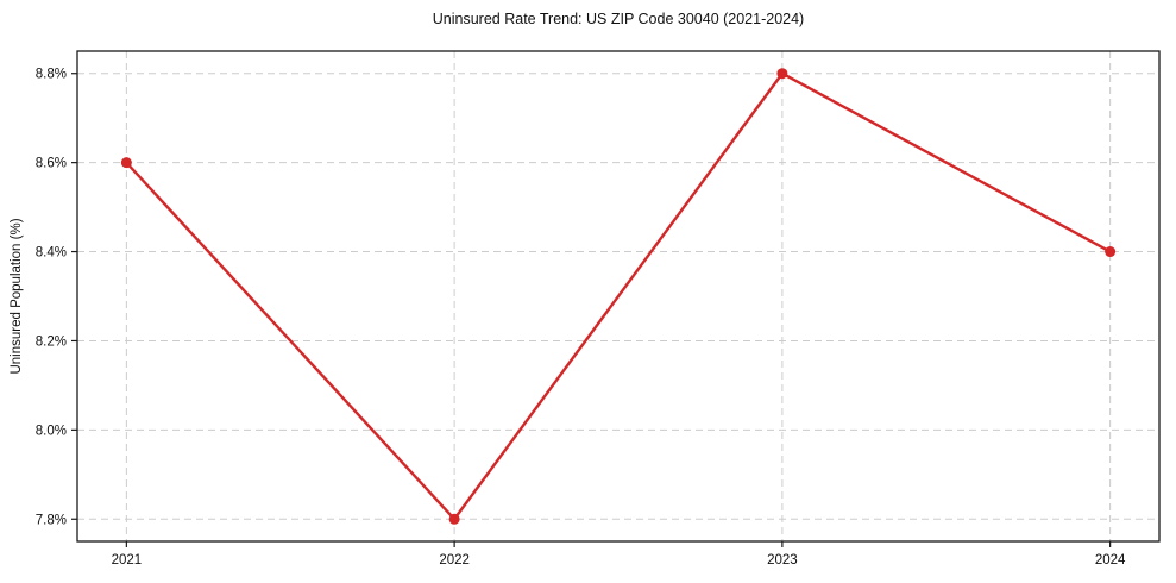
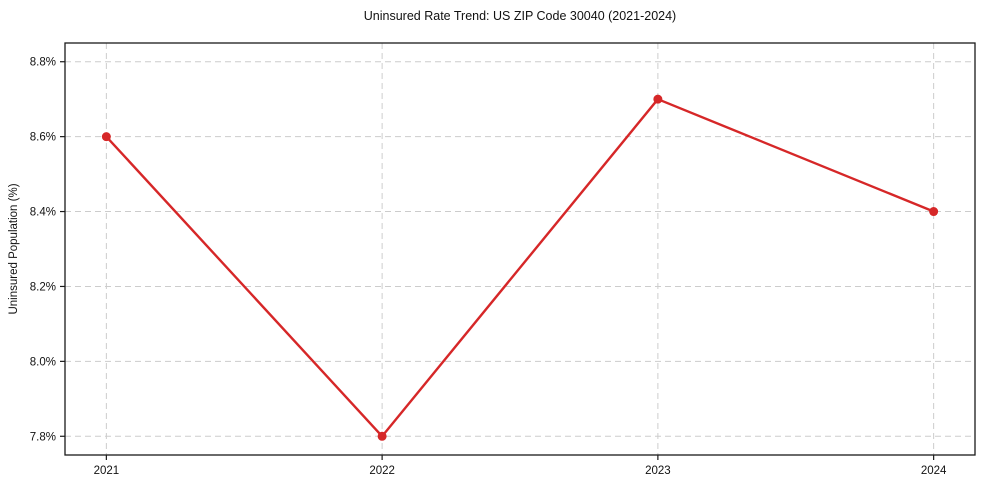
2023: 8.8% -> 8.7%
